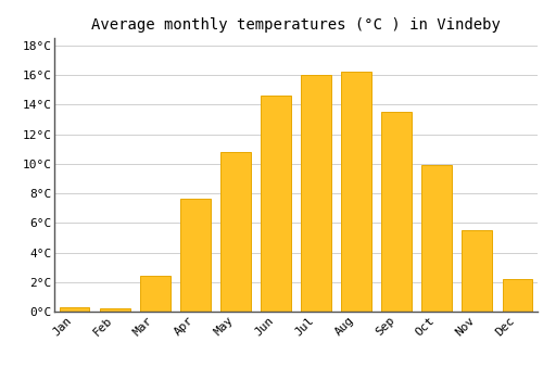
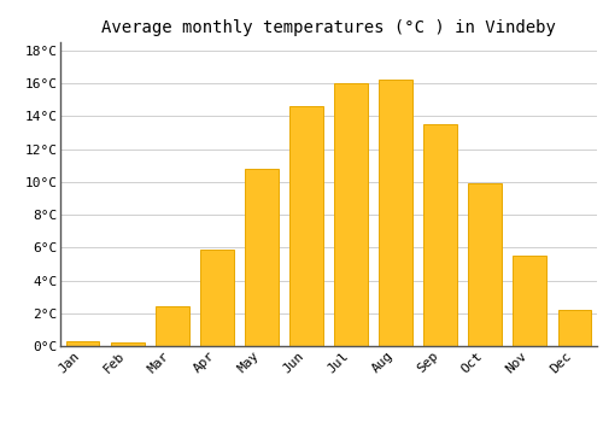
Apr: 7.6°C -> 5.9°C
